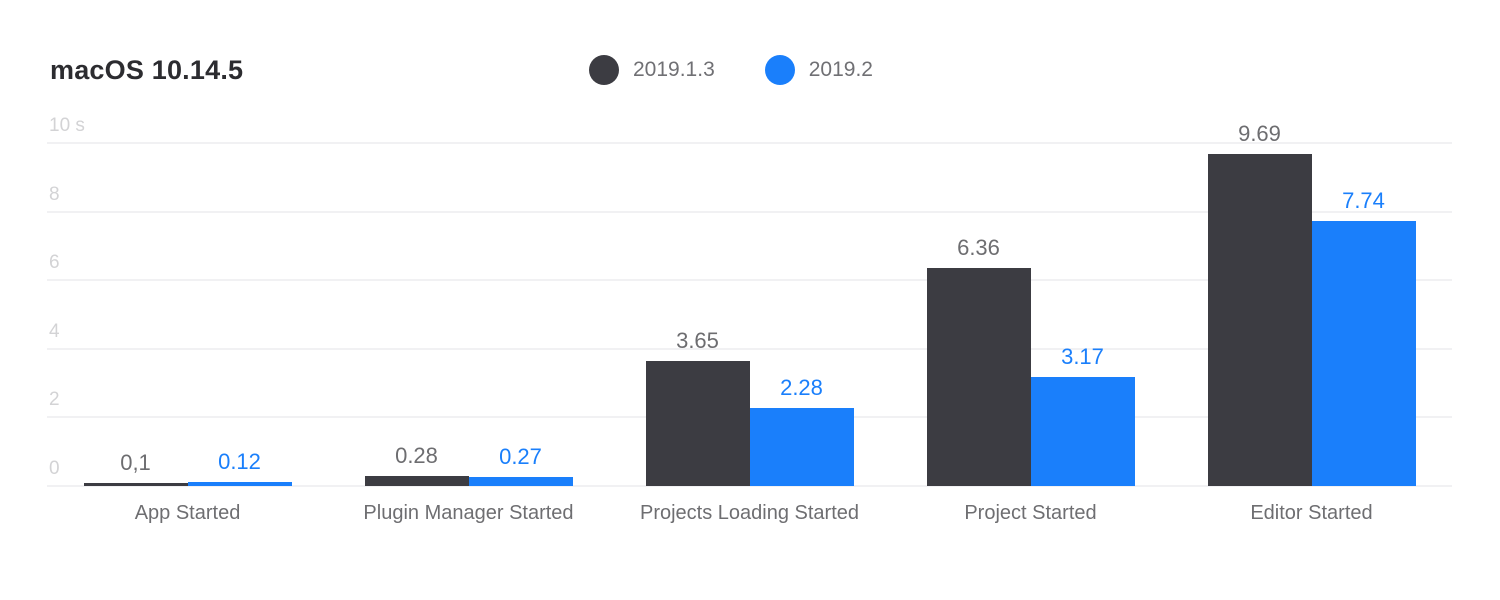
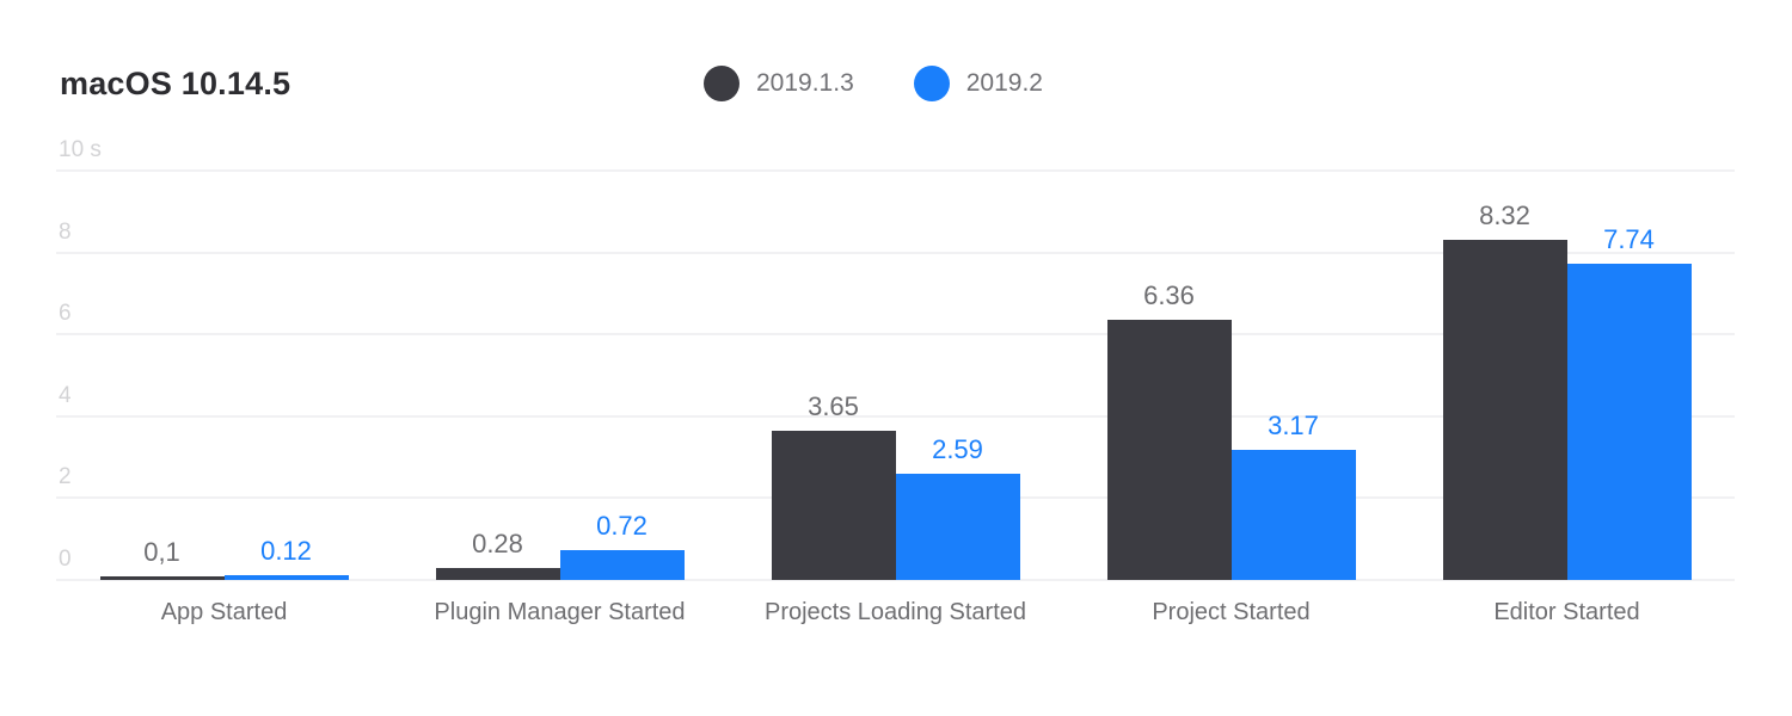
2019.2/Plugin Manager Started: 0.27 -> 0.72
2019.2/Projects Loading Started: 2.28 -> 2.59
2019.1.3/Editor Started: 9.69 -> 8.32
